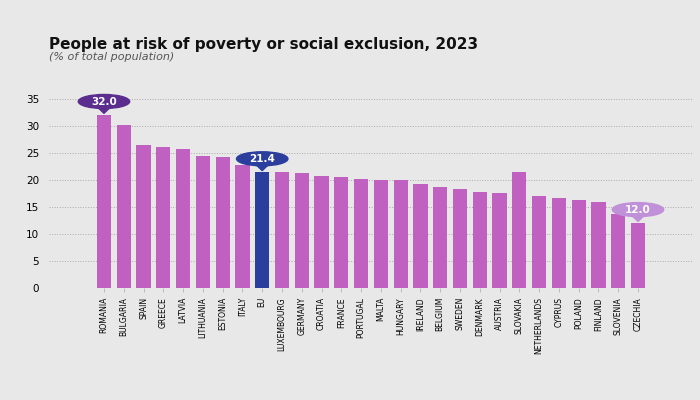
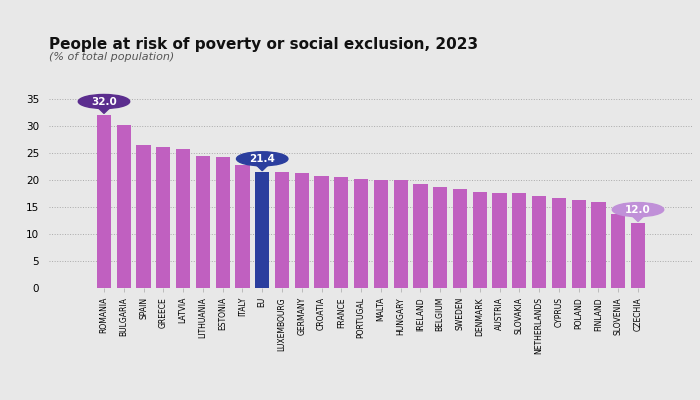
SLOVAKIA: 21.4 -> 17.5
